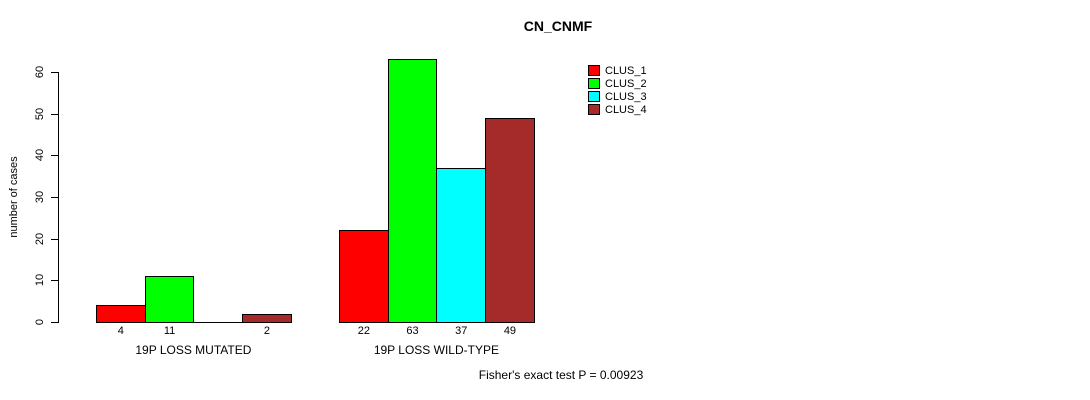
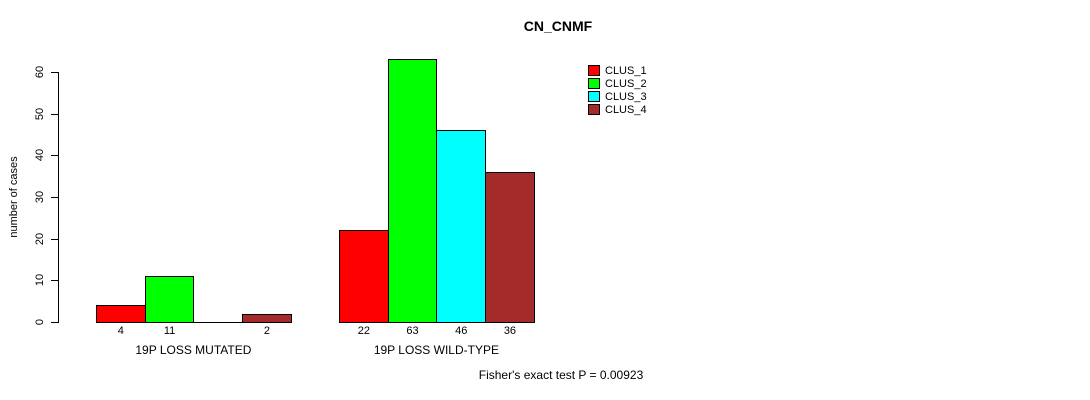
CLUS_3/19P LOSS WILD-TYPE: 37 -> 46
CLUS_4/19P LOSS WILD-TYPE: 49 -> 36
